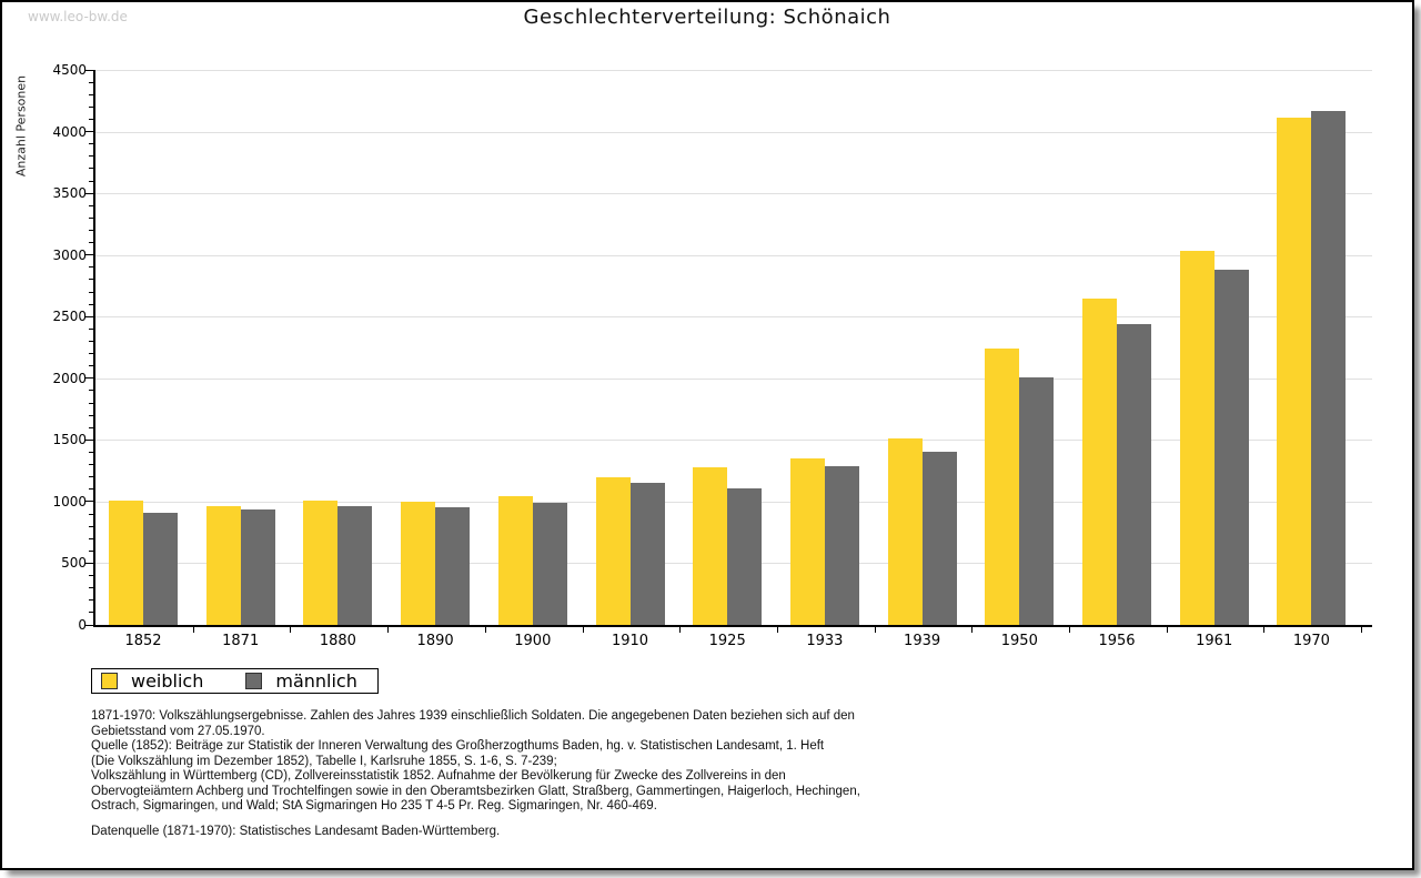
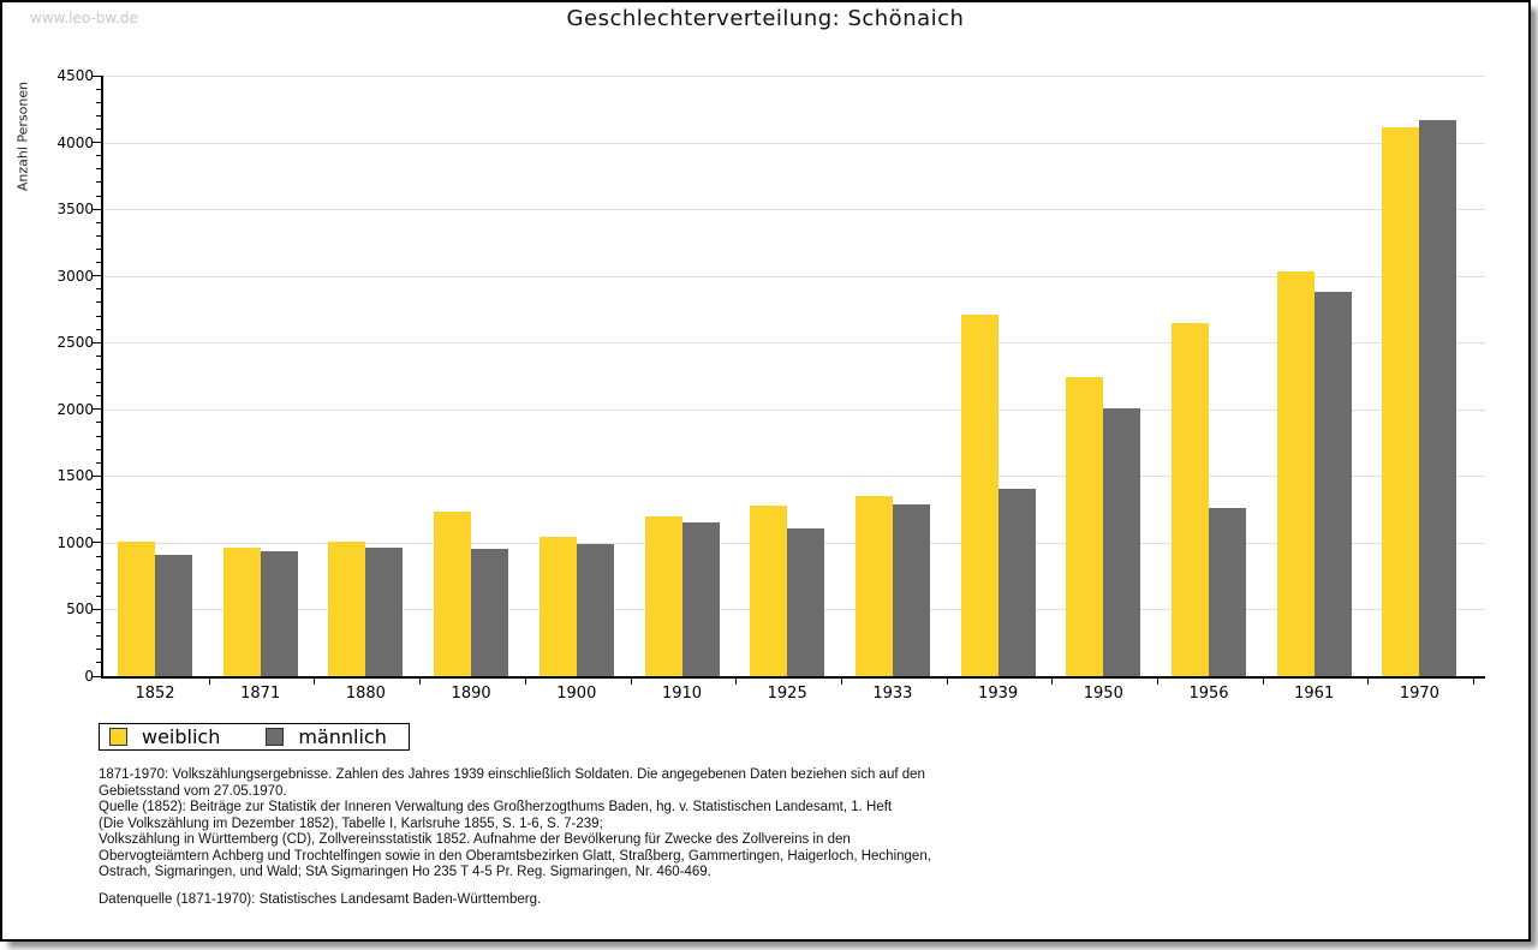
weiblich/1890: 1000 -> 1230
weiblich/1939: 1510 -> 2710
männlich/1956: 2440 -> 1260
